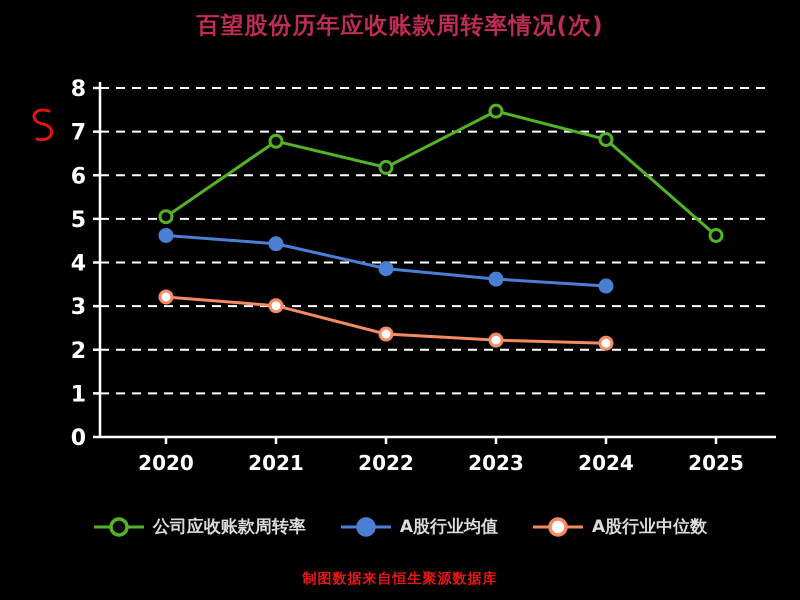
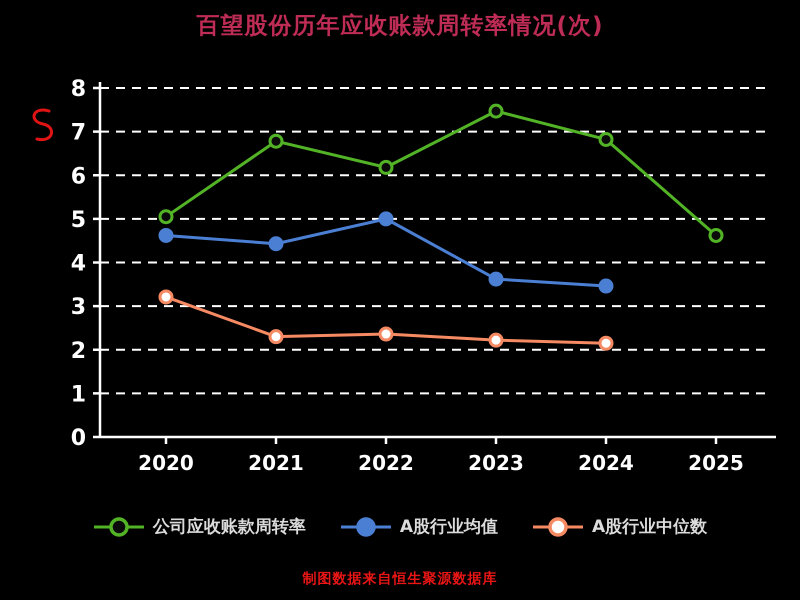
A股行业中位数/2021: 3.0 -> 2.3
A股行业均值/2022: 3.9 -> 5.0
